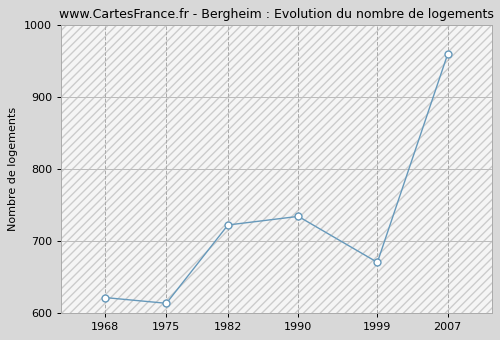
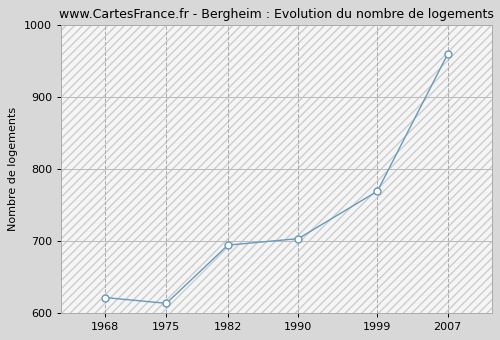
1982: 722 -> 694
1990: 734 -> 703
1999: 670 -> 769
